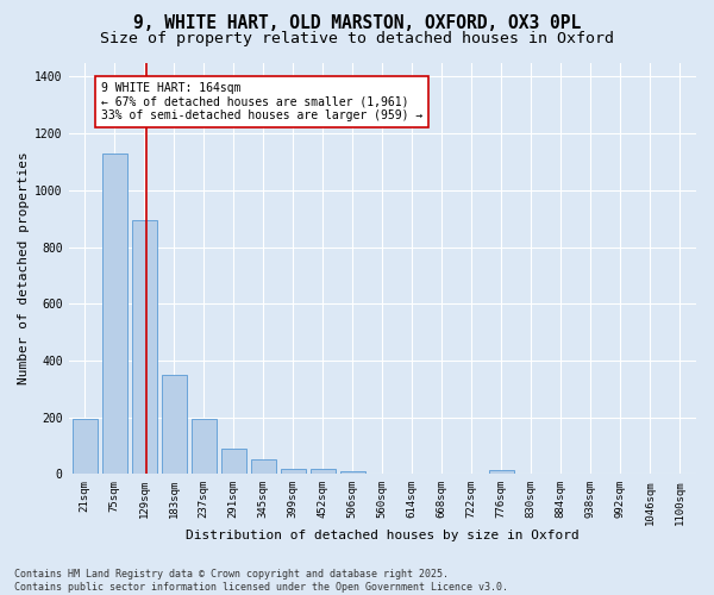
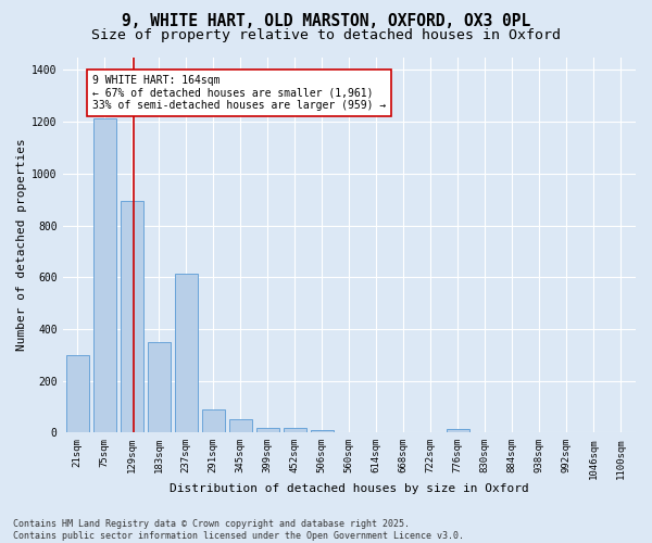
21sqm: 193 -> 300
75sqm: 1130 -> 1215
237sqm: 195 -> 615
